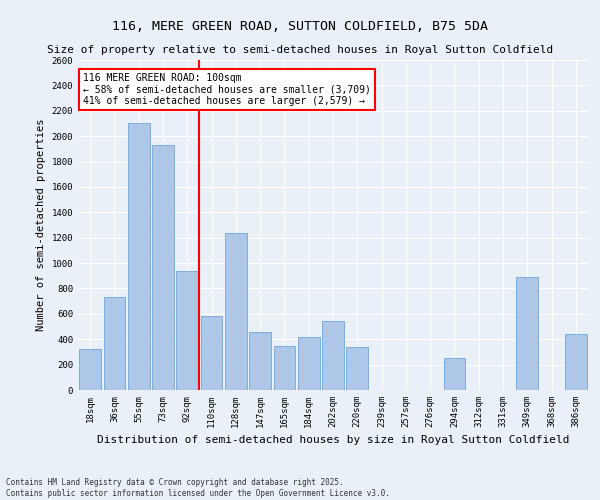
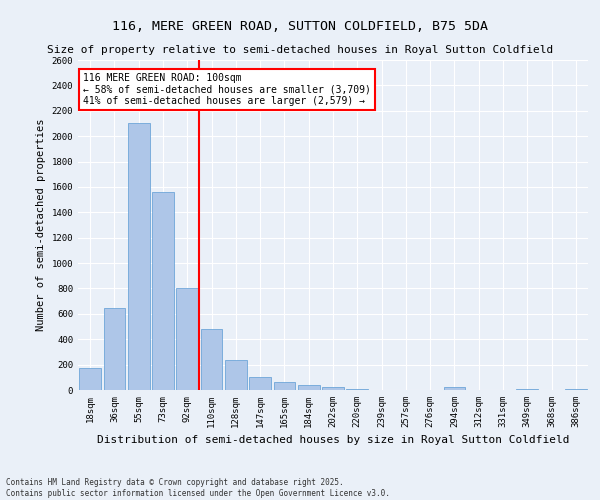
18sqm: 320 -> 170
36sqm: 730 -> 650
73sqm: 1930 -> 1560
92sqm: 940 -> 800
110sqm: 580 -> 480
128sqm: 1240 -> 240
147sqm: 460 -> 100
165sqm: 350 -> 60
184sqm: 420 -> 40
202sqm: 540 -> 20
220sqm: 340 -> 10
294sqm: 250 -> 20
349sqm: 890 -> 10
386sqm: 440 -> 10
